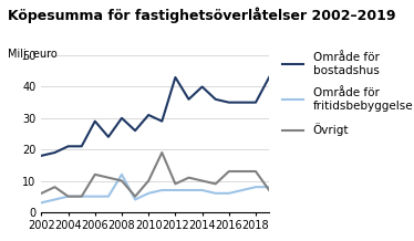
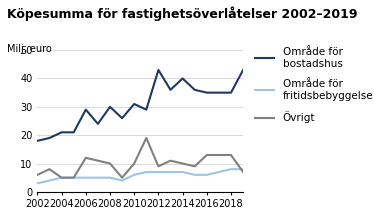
Område för fritidsbebyggelse/2008: 12 -> 5
